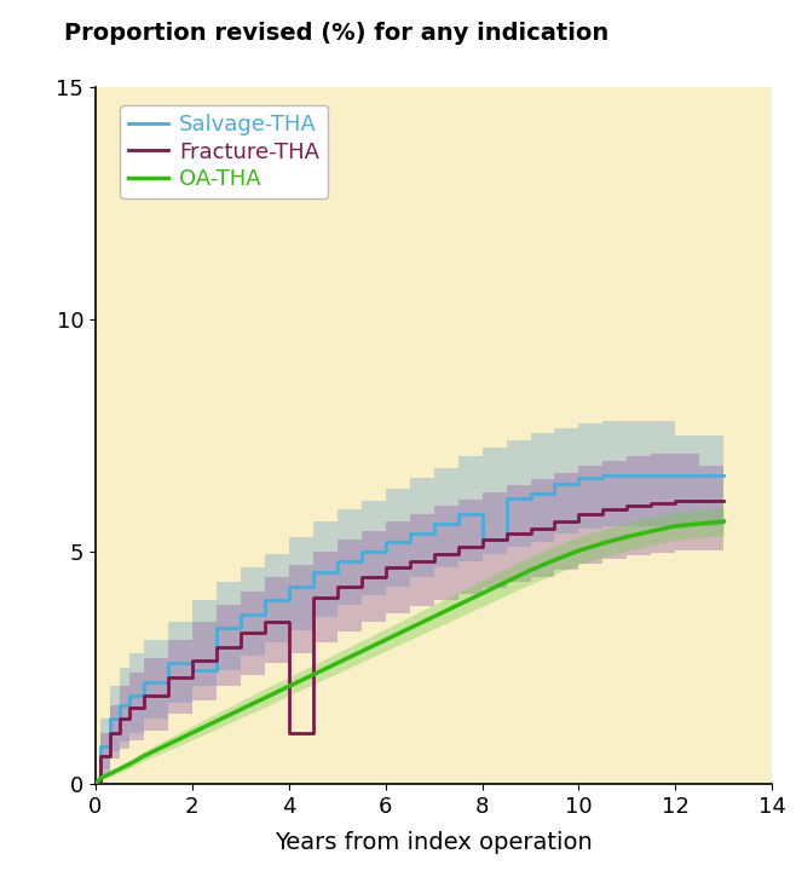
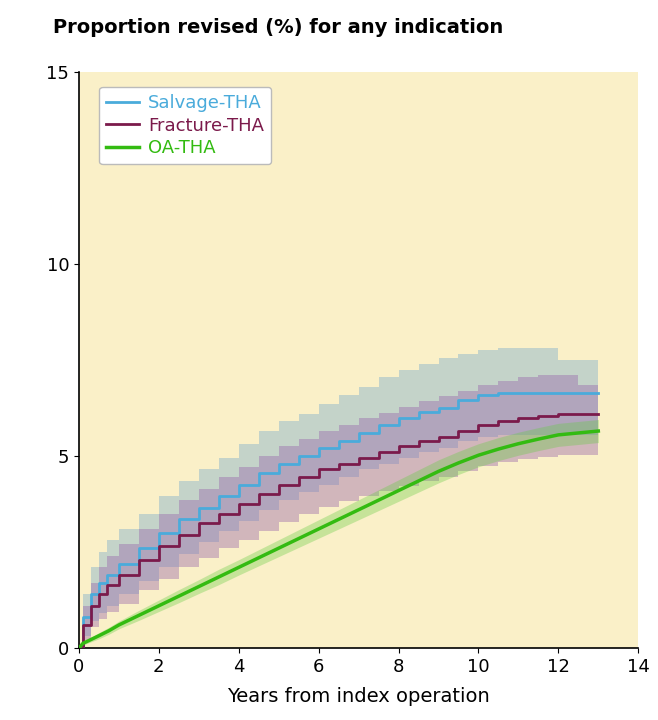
Salvage-THA/2: 2.45 -> 3.00
Fracture-THA/4: 1.10 -> 3.75
Salvage-THA/8: 5.25 -> 6.00
